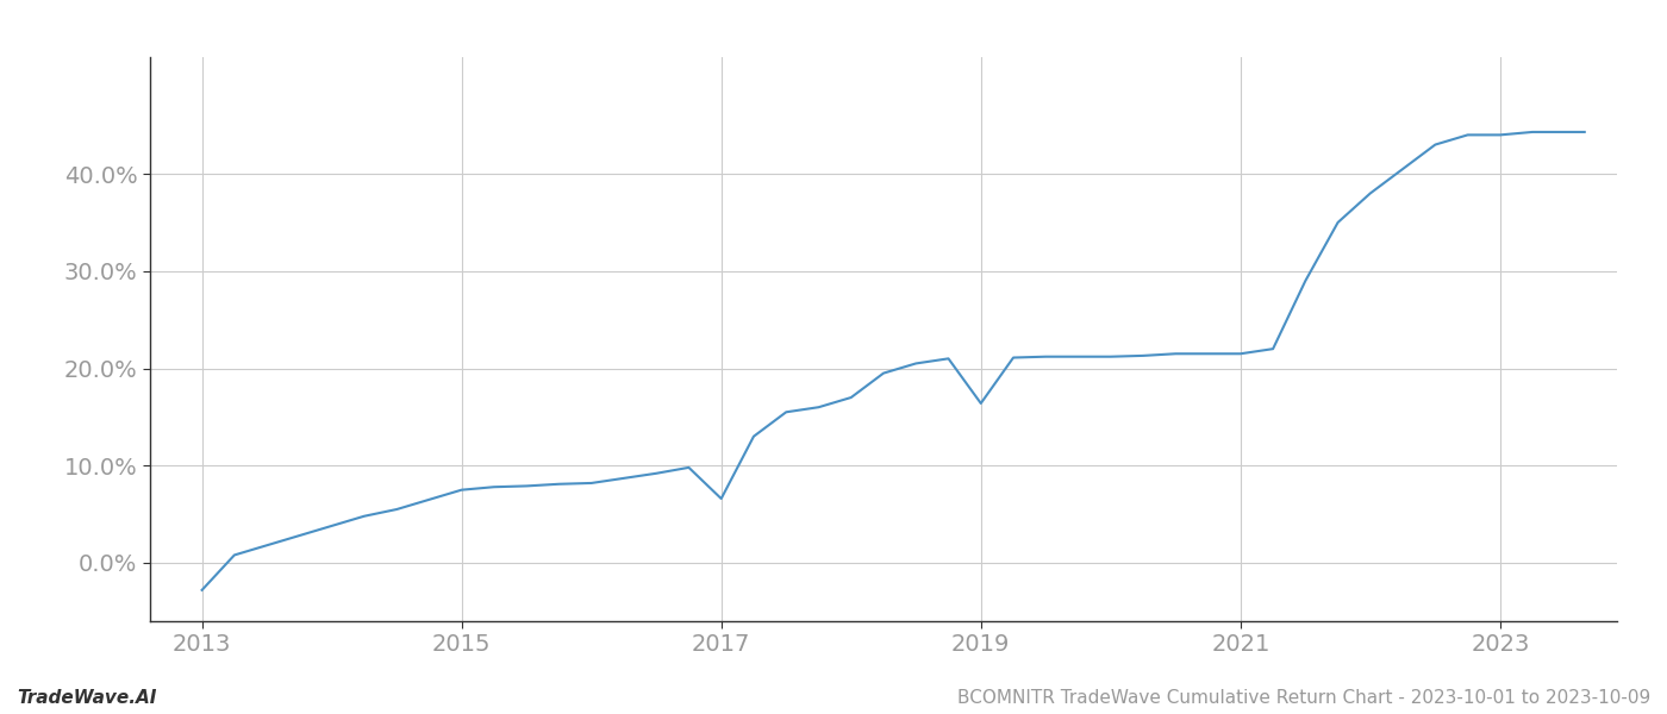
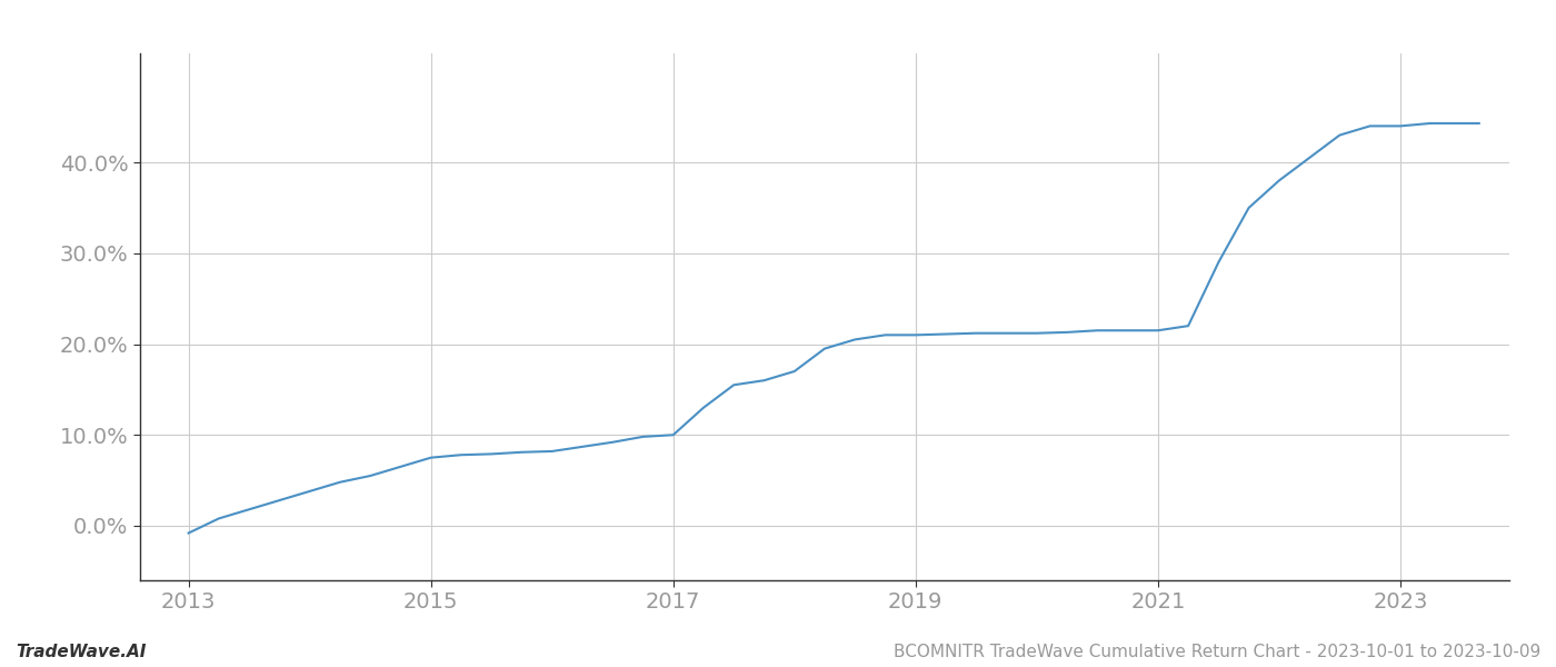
2013: -2.8% -> -0.8%
2017: 6.6% -> 10.0%
2019: 16.4% -> 21.0%
